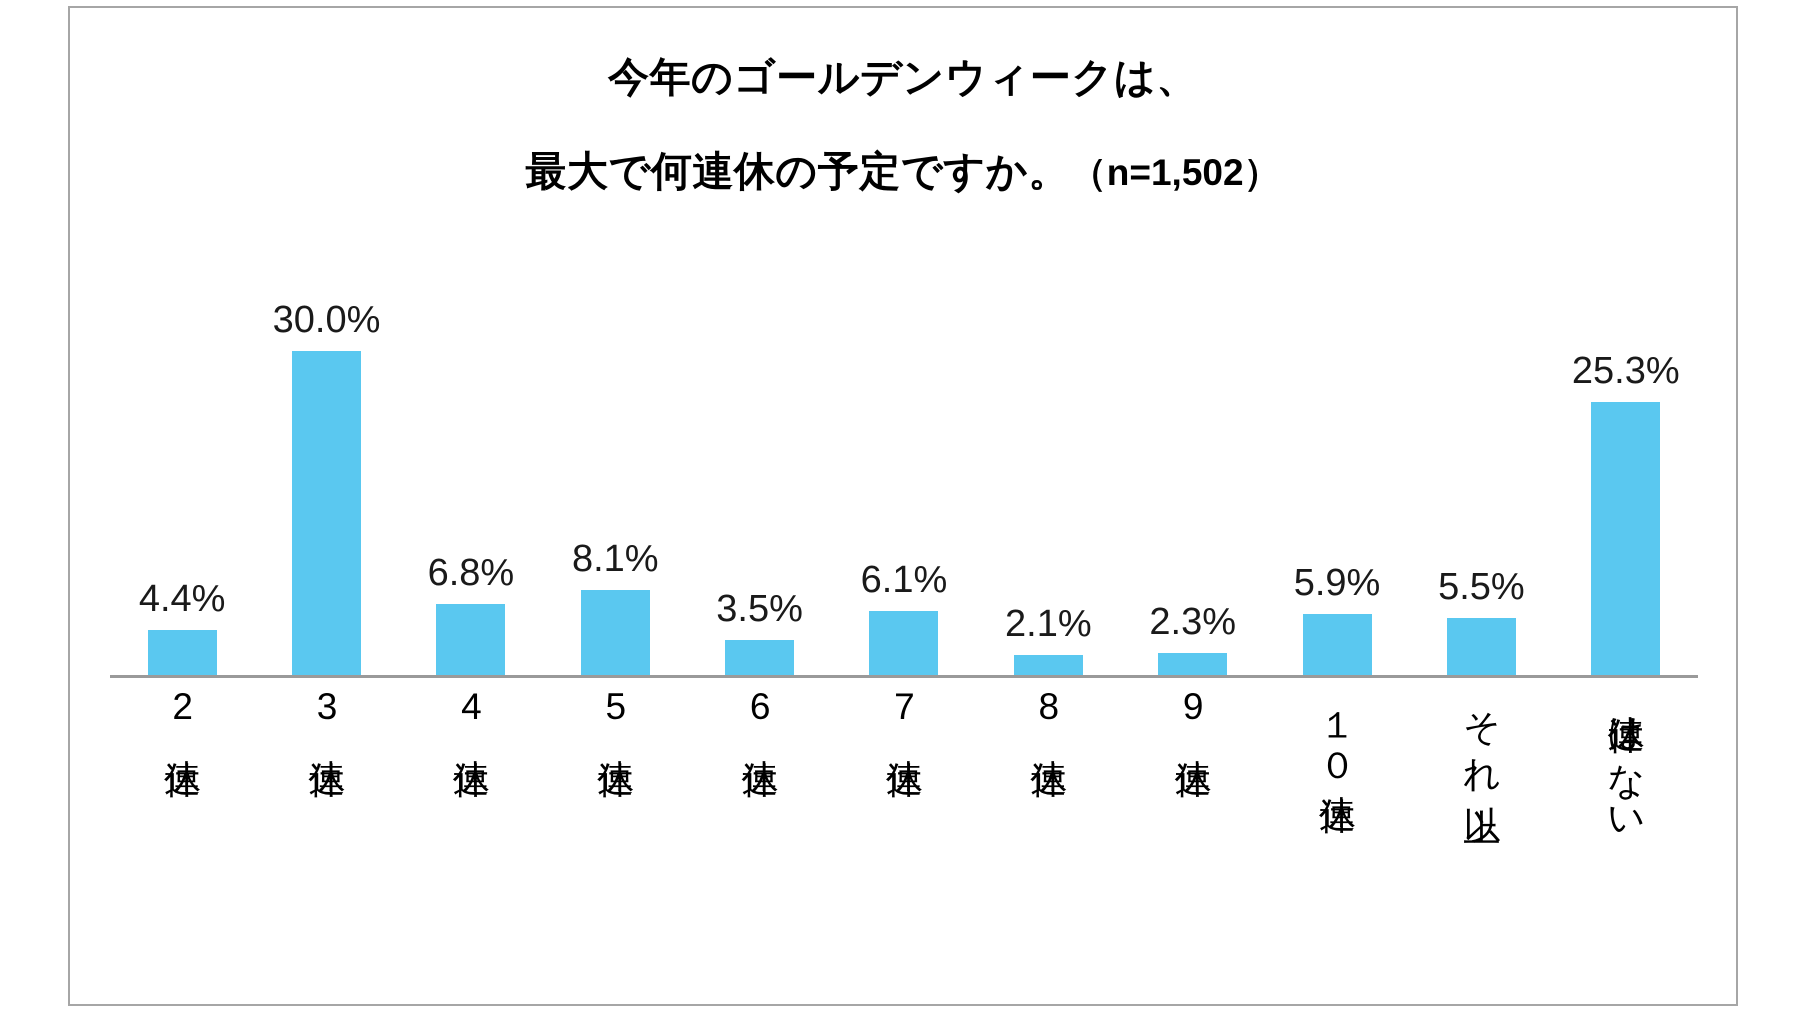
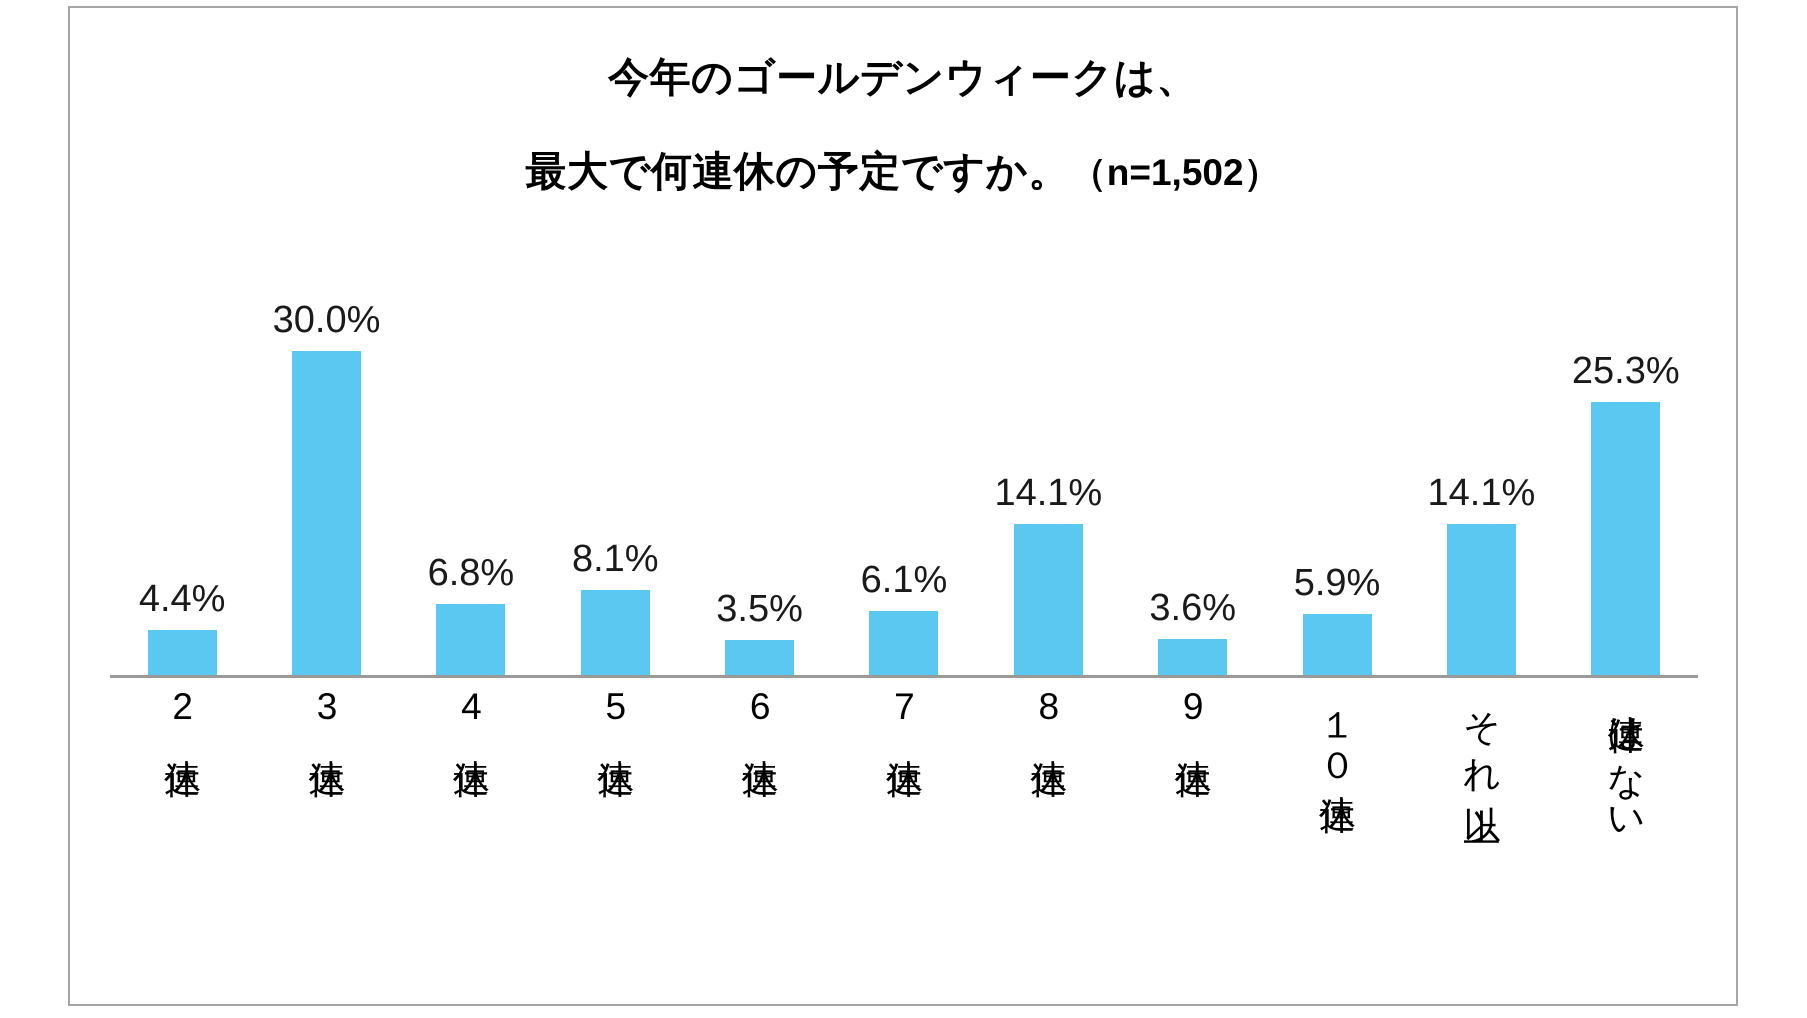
8連休: 2.1% -> 14.1%
9連休: 2.3% -> 3.6%
それ以上: 5.5% -> 14.1%
